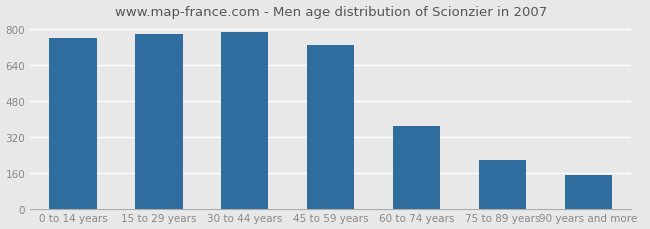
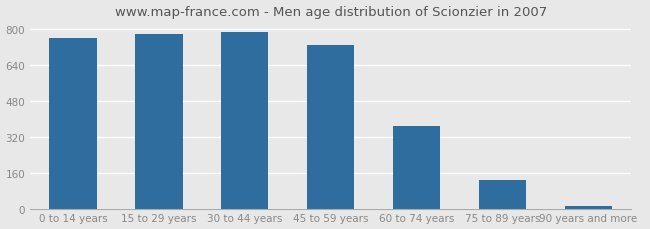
75 to 89 years: 215 -> 128
90 years and more: 150 -> 12
